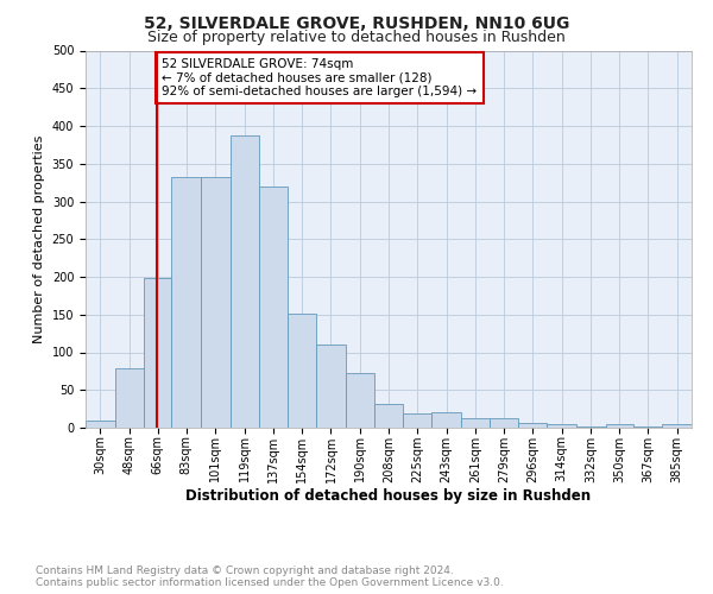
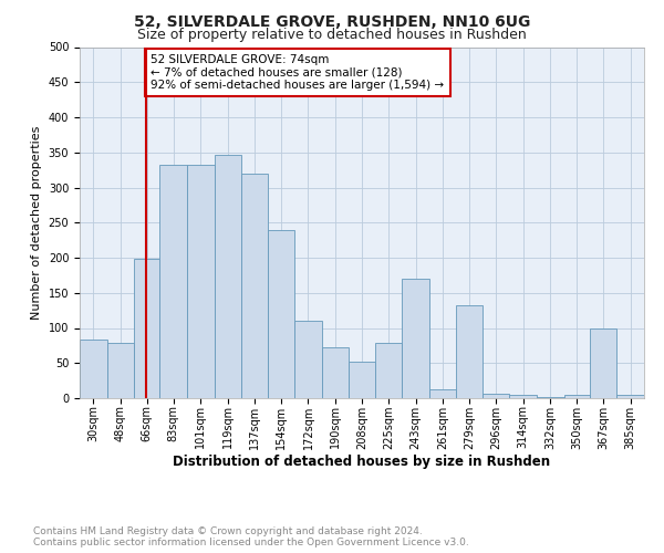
30sqm: 10 -> 84
119sqm: 388 -> 346
154sqm: 151 -> 240
208sqm: 31 -> 52
225sqm: 19 -> 78
243sqm: 21 -> 170
279sqm: 13 -> 132
367sqm: 1 -> 100
